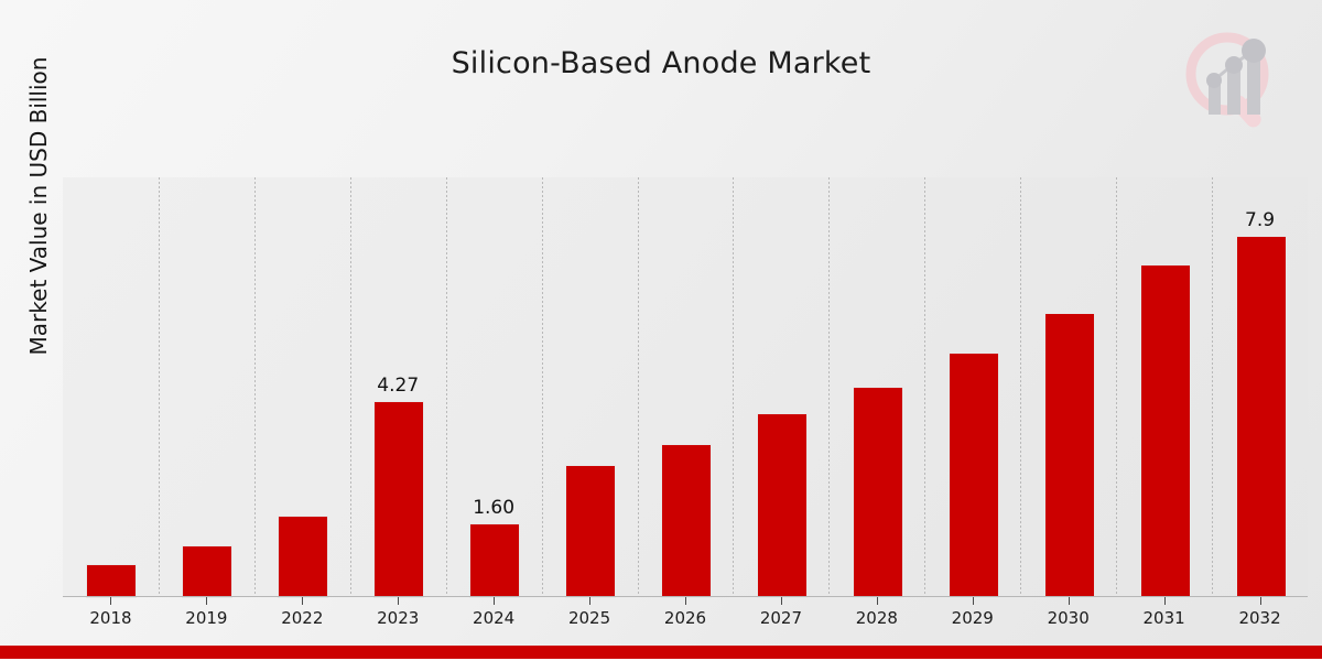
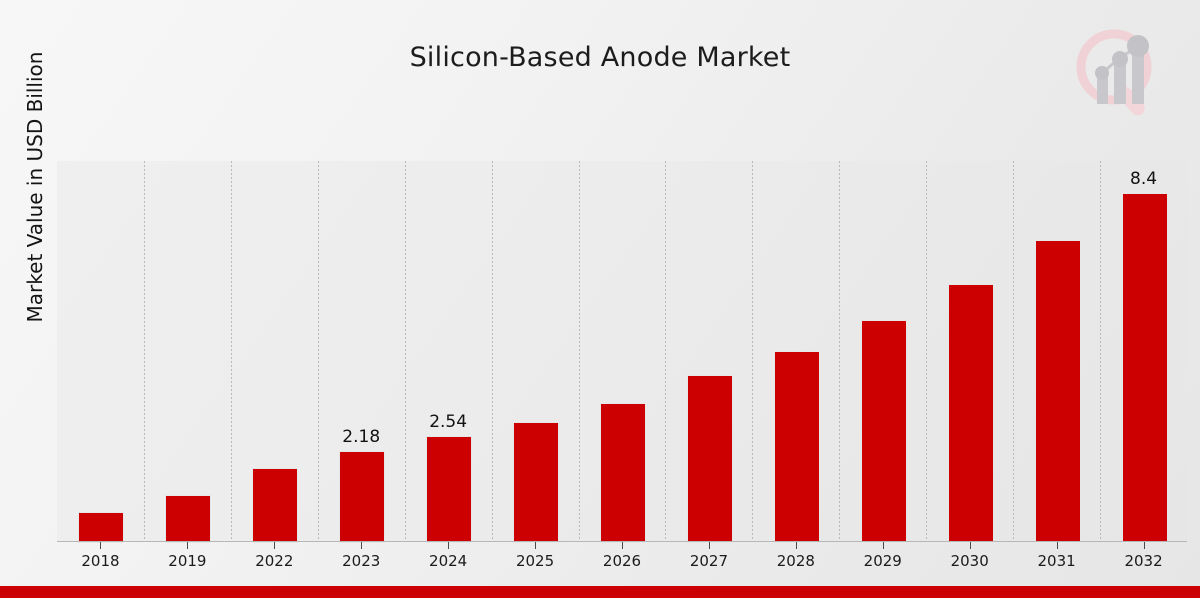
2023: 4.27 -> 2.18
2024: 1.60 -> 2.54
2032: 7.9 -> 8.4
